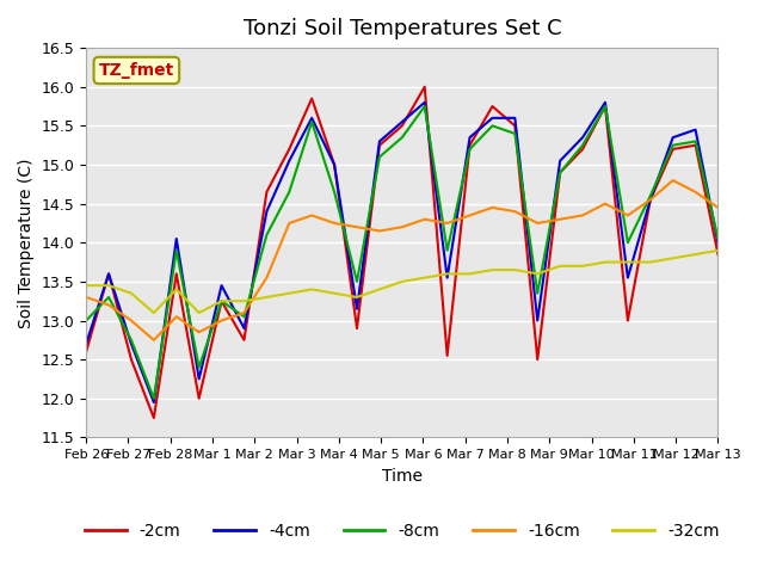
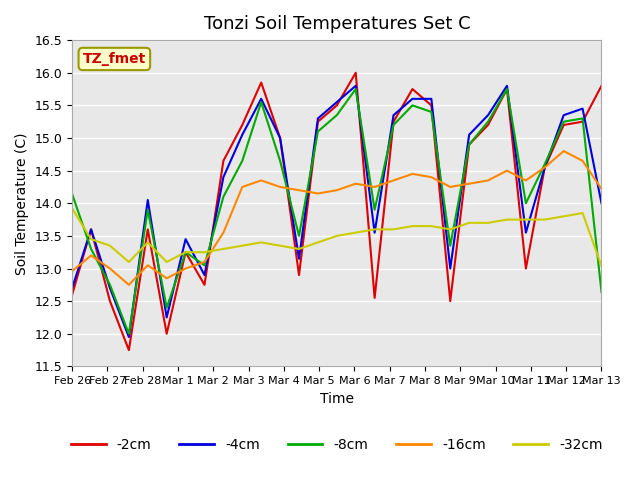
-8cm/Feb 26: 13.00 -> 14.14
-16cm/Feb 26: 13.30 -> 12.96
-32cm/Feb 26: 13.45 -> 13.92
-2cm/Mar 13: 13.85 -> 15.80
-8cm/Mar 13: 14.05 -> 12.64
-16cm/Mar 13: 14.45 -> 14.22
-32cm/Mar 13: 13.90 -> 13.04
